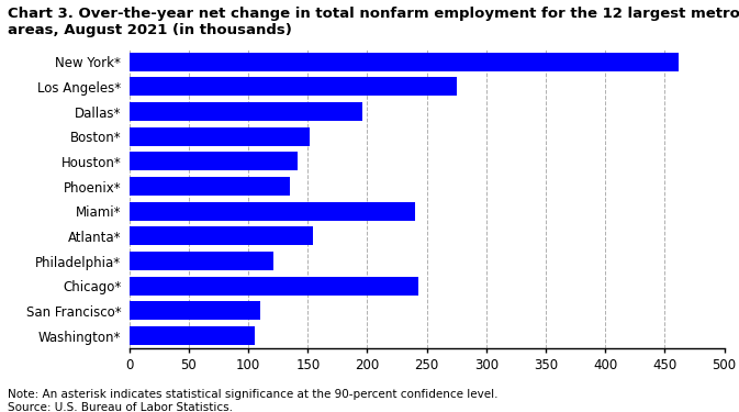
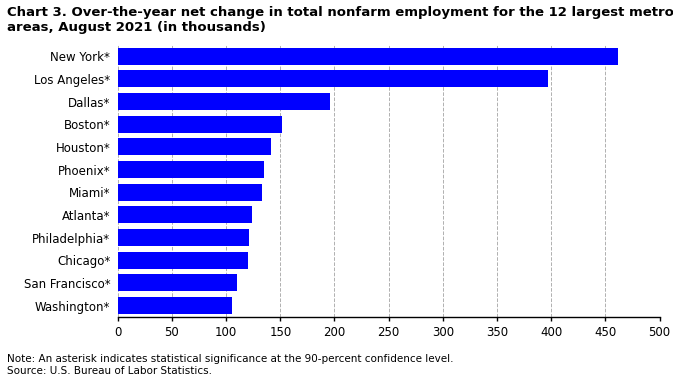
Los Angeles*: 275 -> 397
Miami*: 240 -> 133
Atlanta*: 154 -> 124
Chicago*: 243 -> 120
